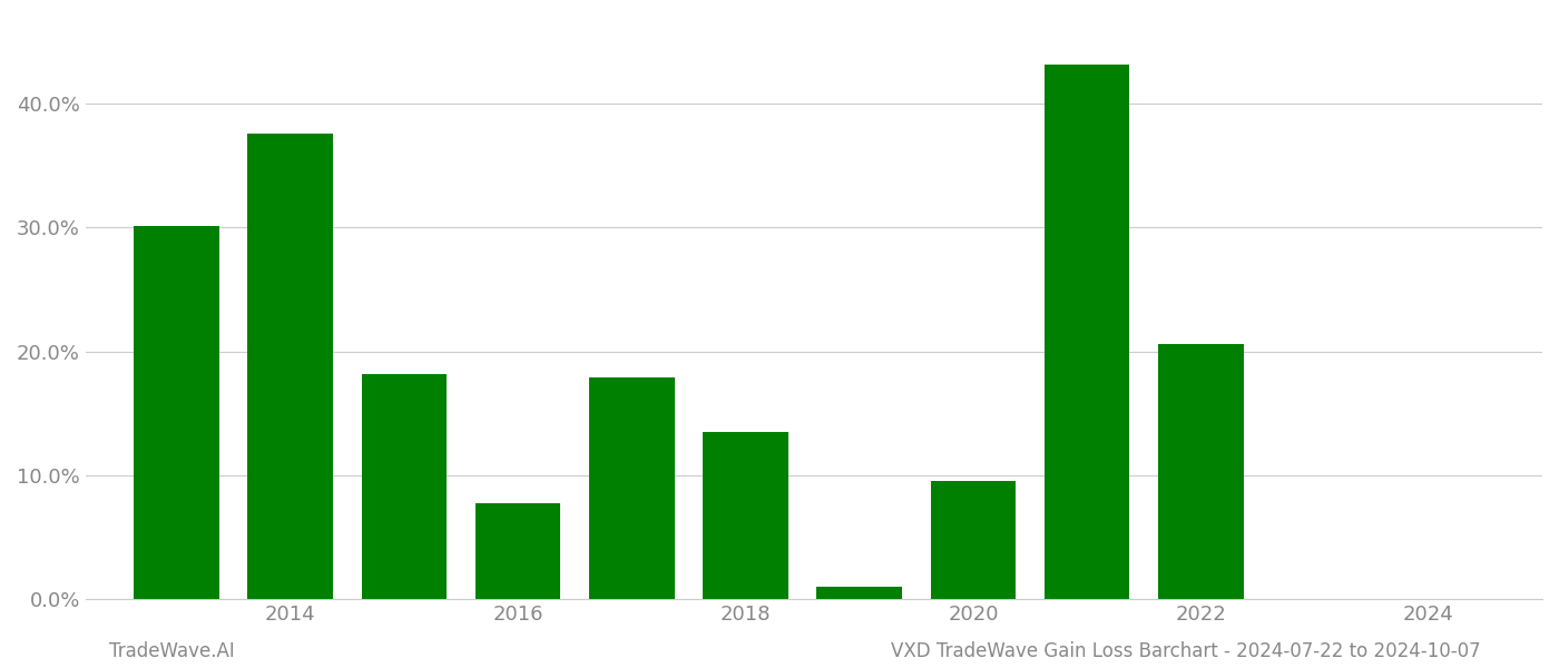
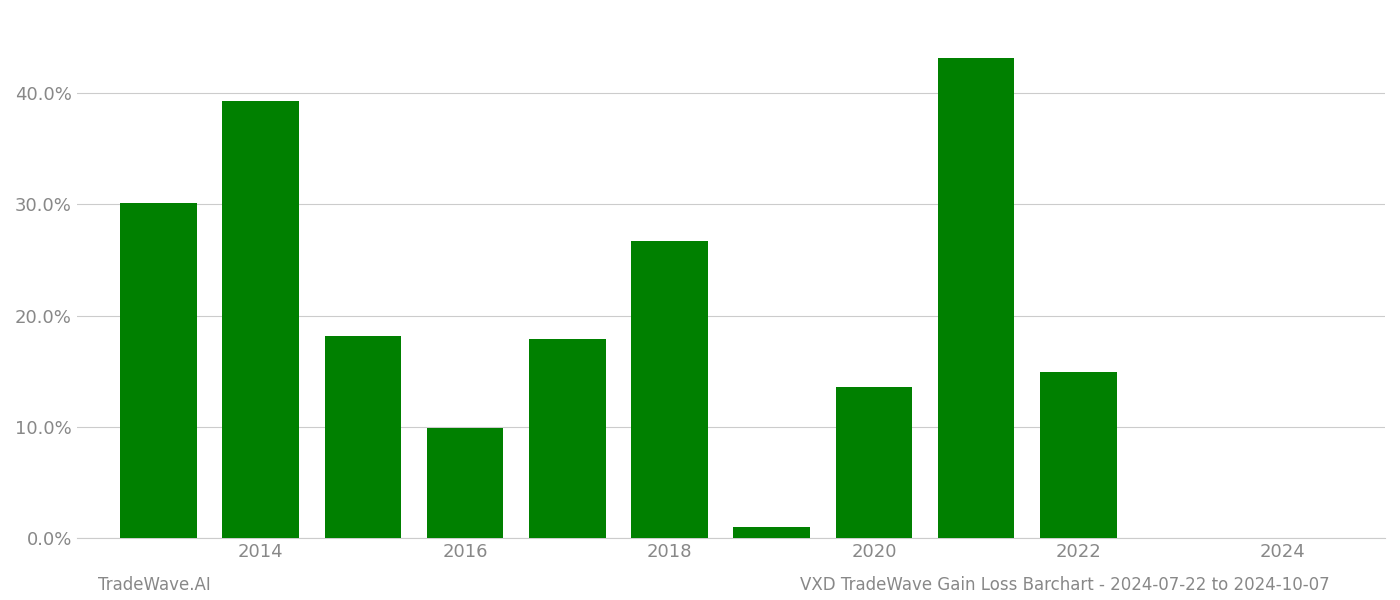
2014: 37.6% -> 39.3%
2016: 7.7% -> 9.9%
2018: 13.5% -> 26.7%
2020: 9.5% -> 13.6%
2022: 20.6% -> 14.9%
